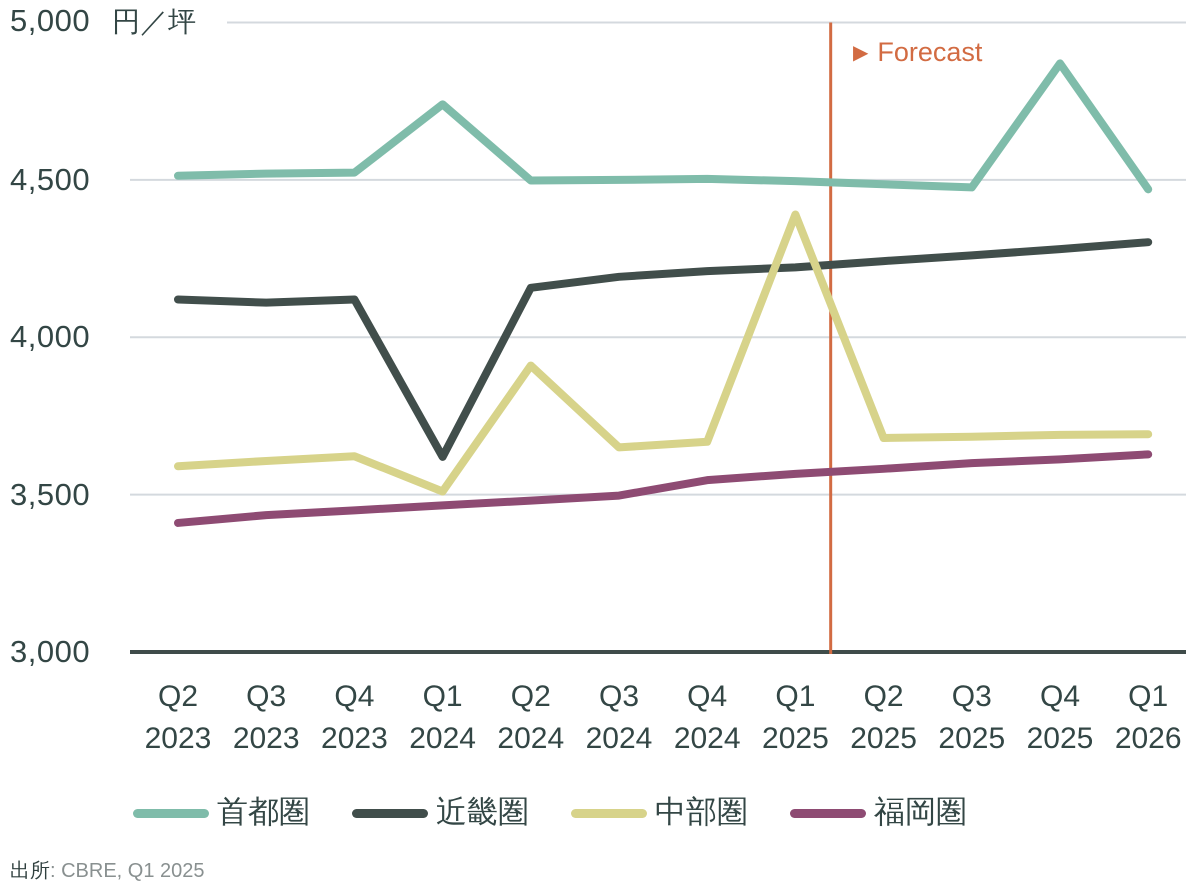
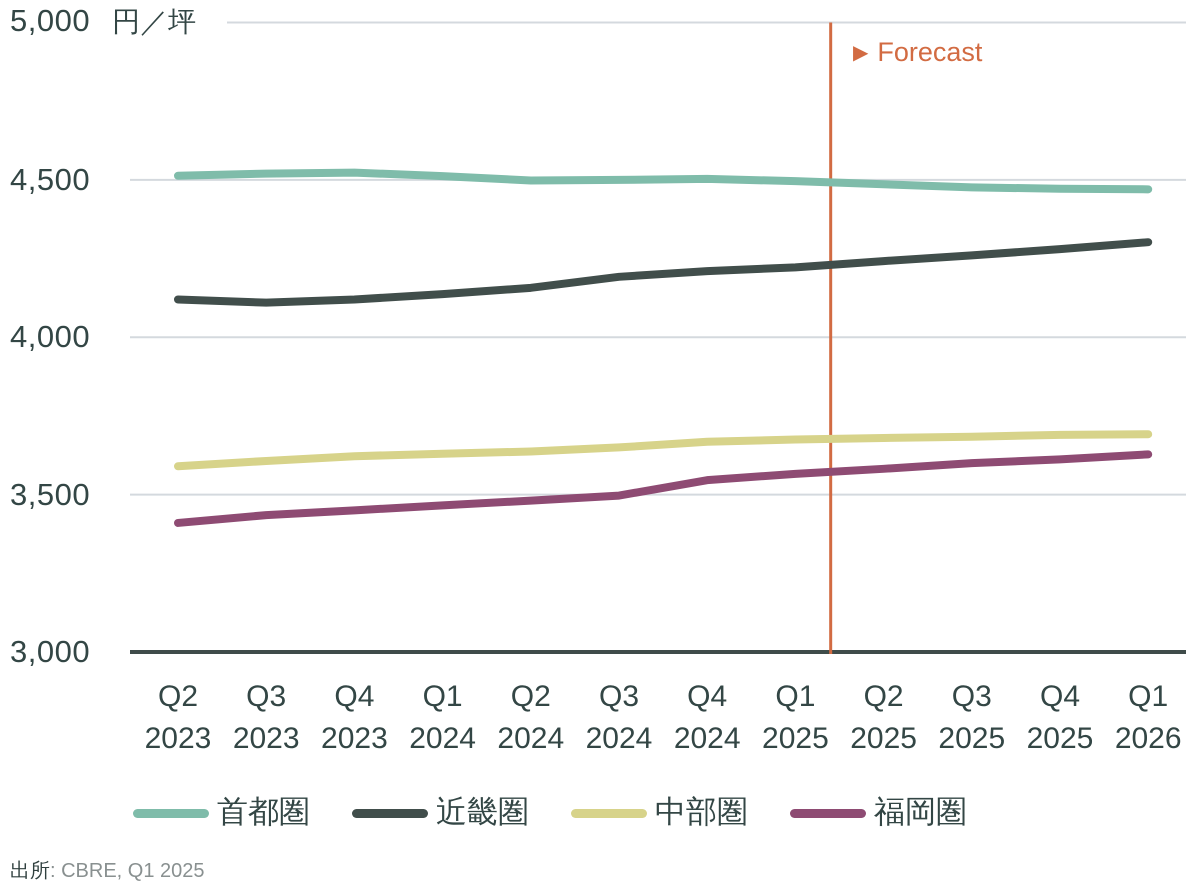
首都圏/Q1 2024: 4740 -> 4510
近畿圏/Q1 2024: 3620 -> 4140
中部圏/Q1 2024: 3510 -> 3630
中部圏/Q2 2024: 3910 -> 3640
中部圏/Q1 2025: 4390 -> 3680
首都圏/Q4 2025: 4870 -> 4470
